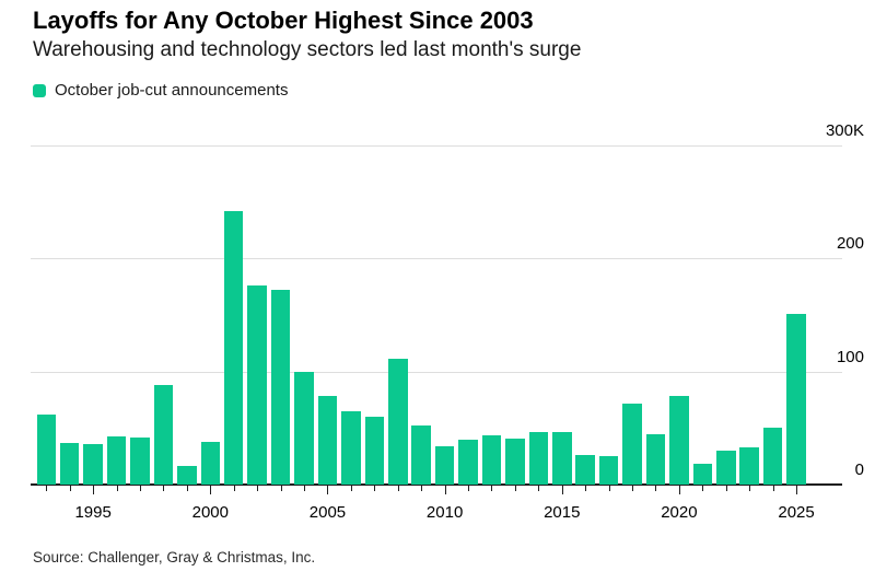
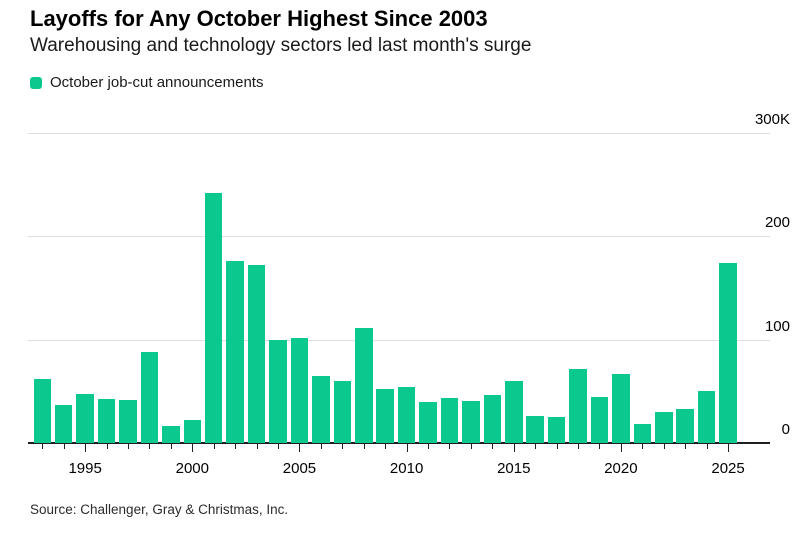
1995: 36K -> 47K
2000: 38K -> 22K
2005: 78K -> 102K
2010: 34K -> 54K
2015: 46K -> 60K
2020: 78K -> 67K
2025: 151K -> 174K
